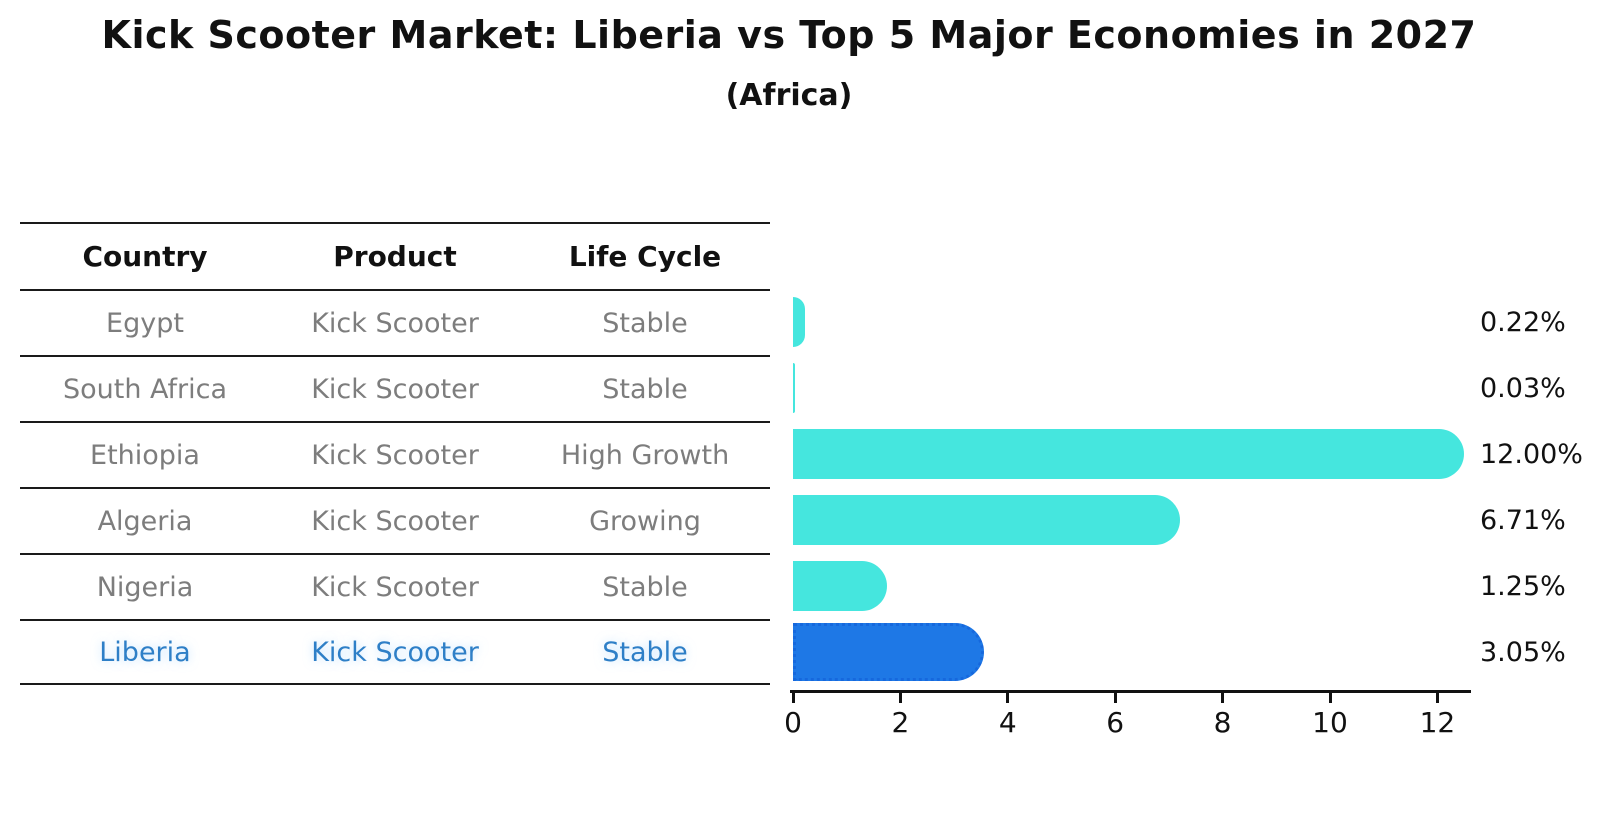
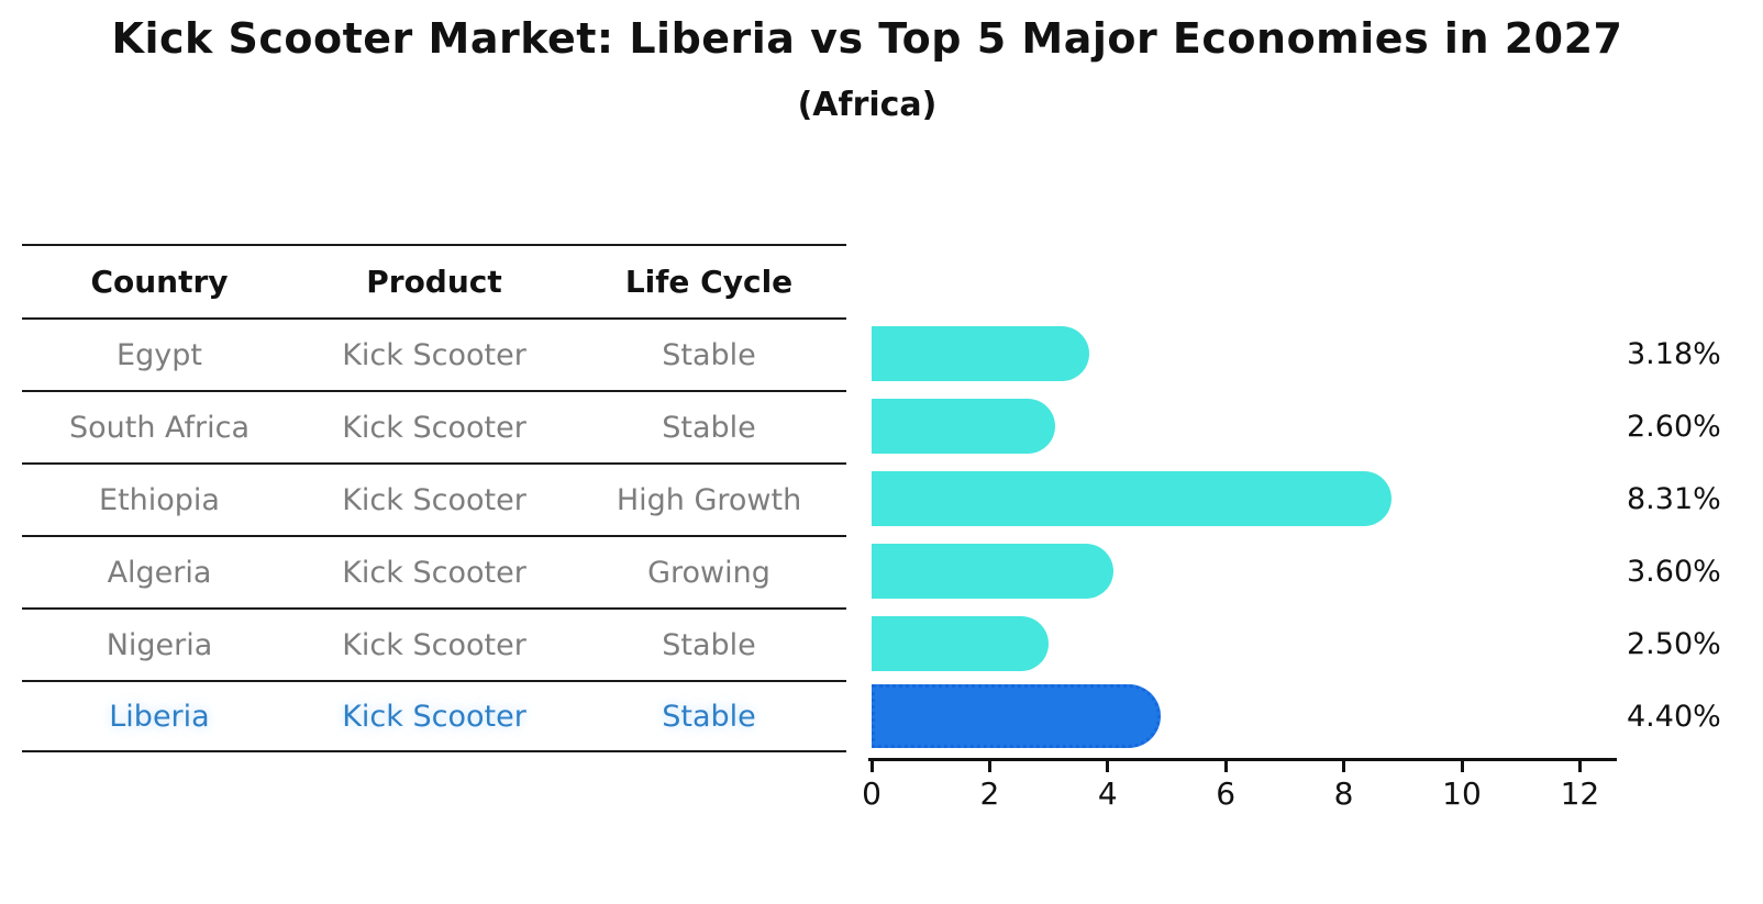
Egypt: 0.22% -> 3.18%
South Africa: 0.03% -> 2.60%
Ethiopia: 12.00% -> 8.31%
Algeria: 6.71% -> 3.60%
Nigeria: 1.25% -> 2.50%
Liberia: 3.05% -> 4.40%
